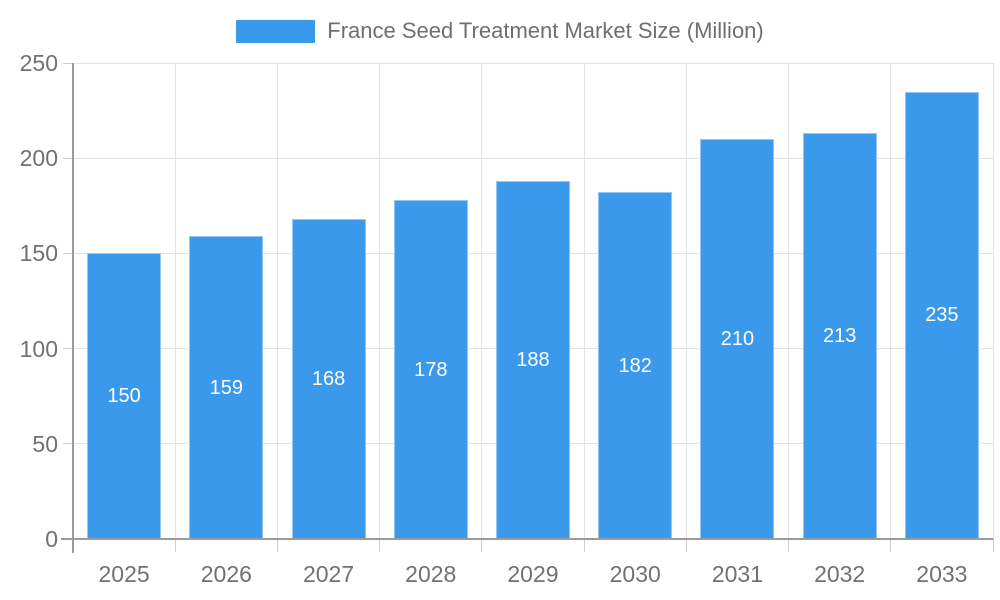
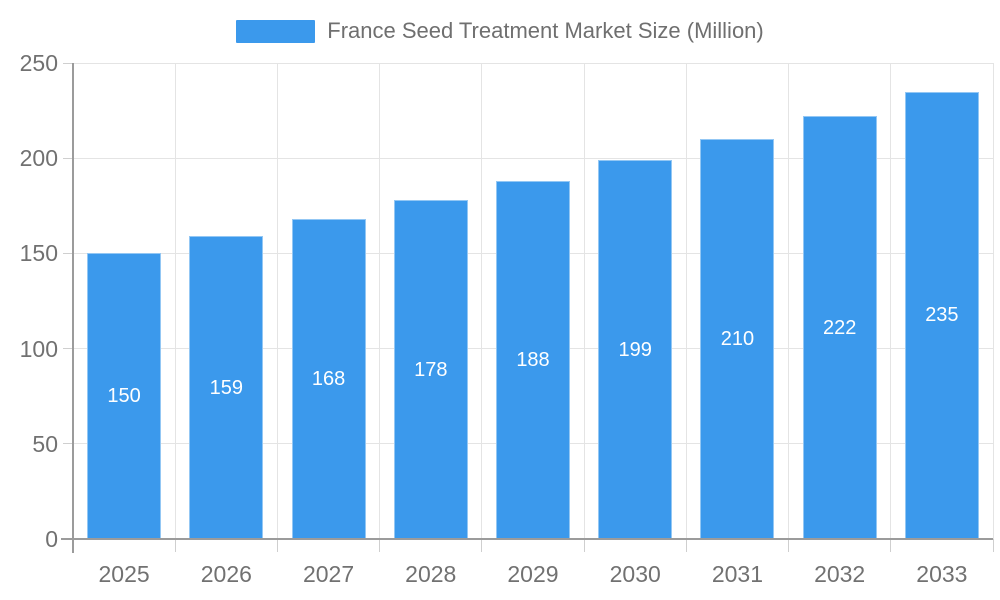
2030: 182 -> 199
2032: 213 -> 222
